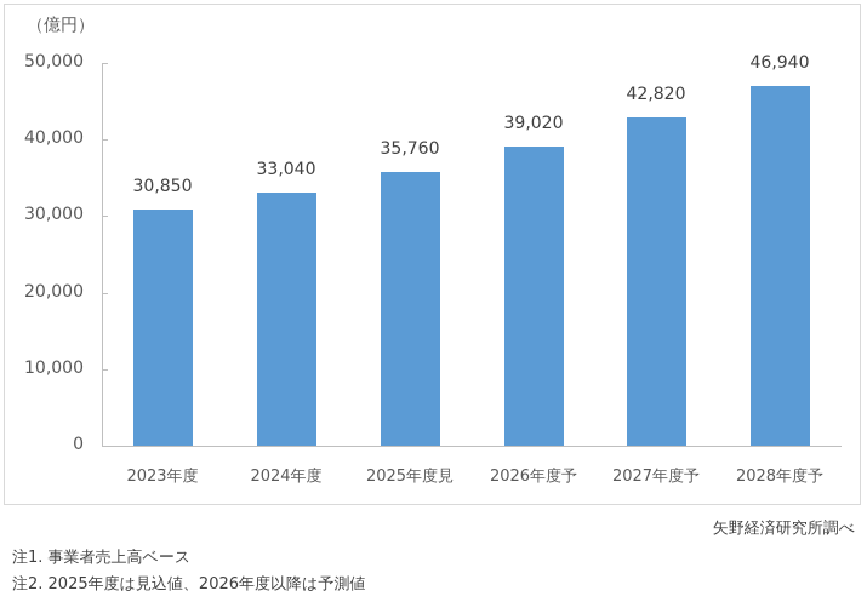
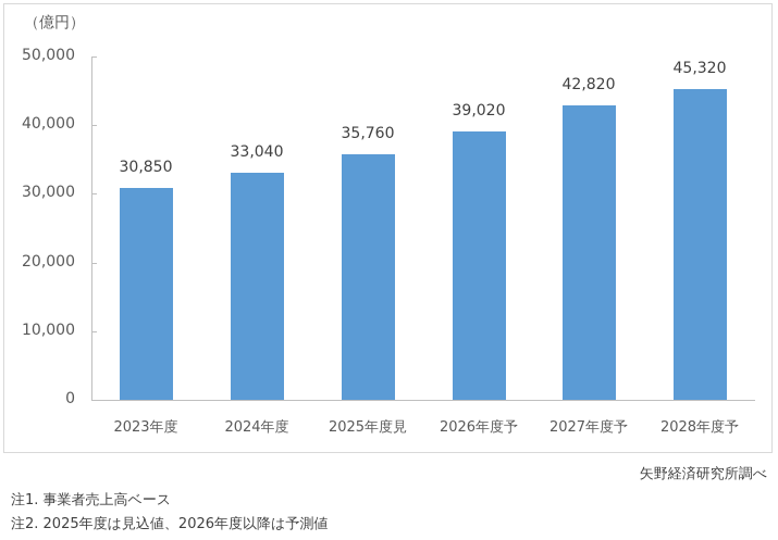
2028年度予: 46,940 -> 45,320
